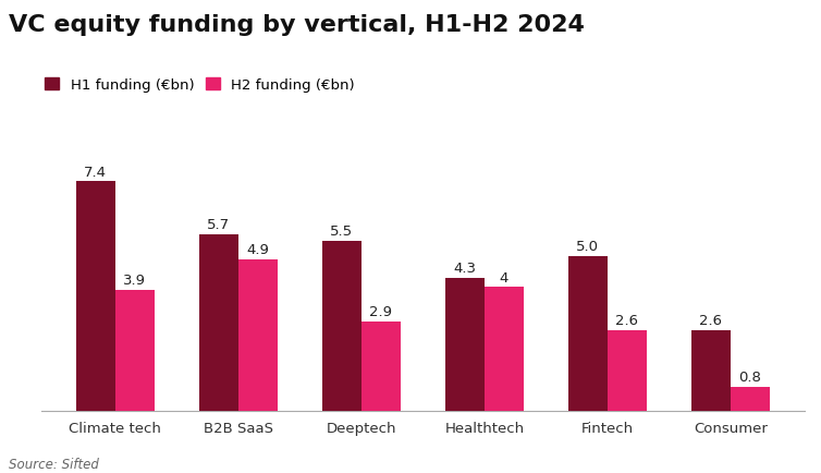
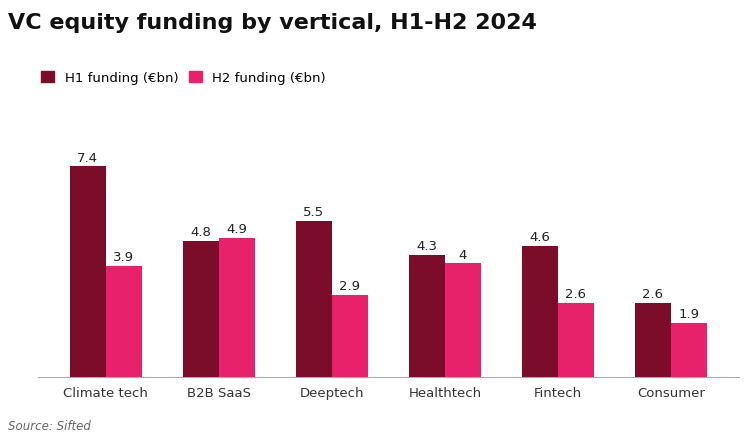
H1 funding (€bn)/B2B SaaS: 5.7 -> 4.8
H1 funding (€bn)/Fintech: 5.0 -> 4.6
H2 funding (€bn)/Consumer: 0.8 -> 1.9
